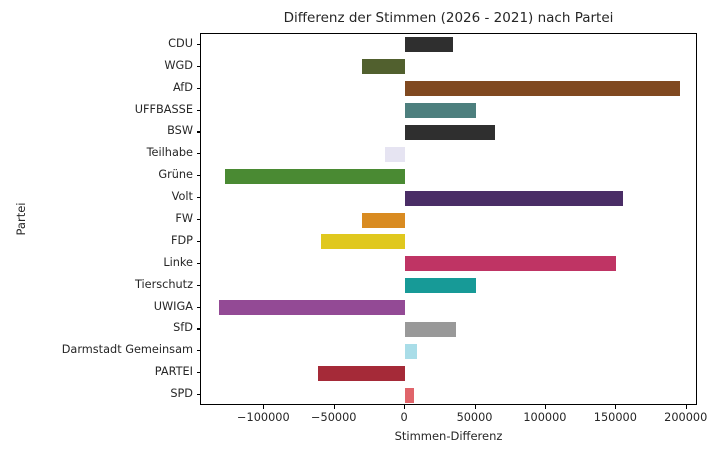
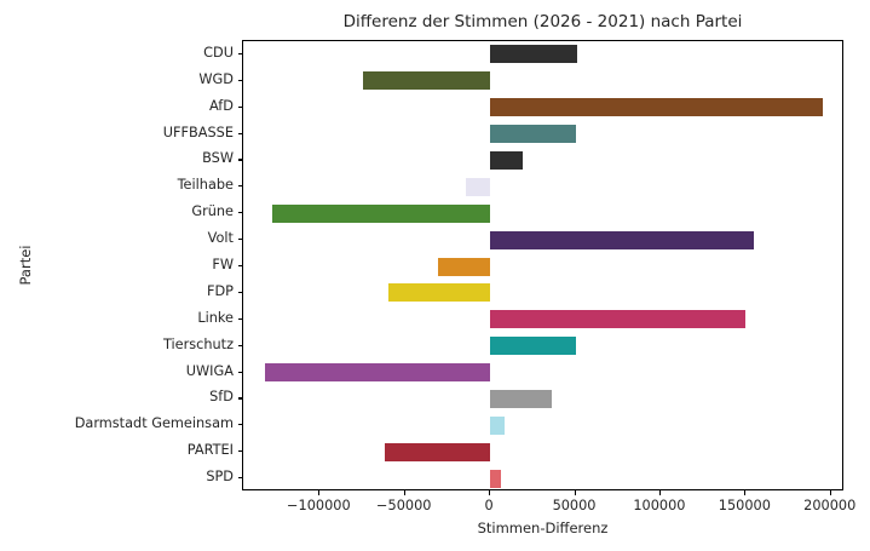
CDU: 34000 -> 51000
WGD: -31000 -> -75000
BSW: 64000 -> 19000
